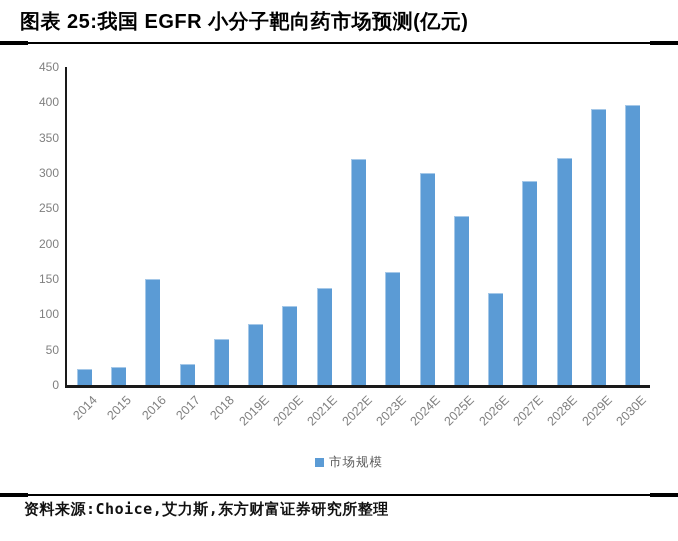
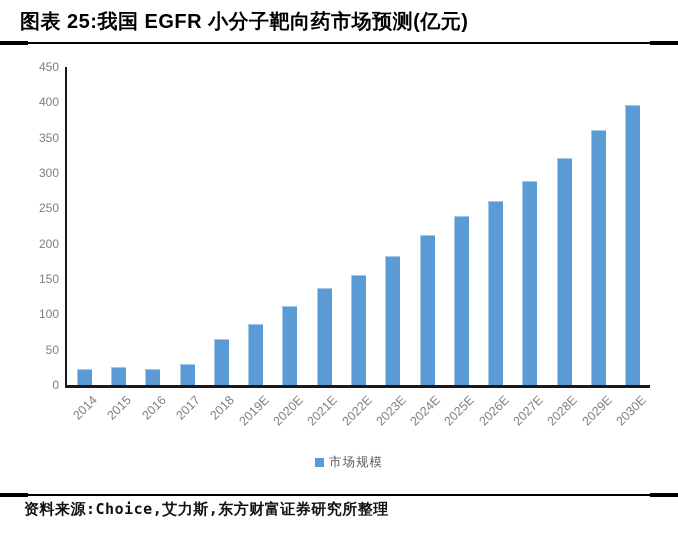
2016: 150 -> 20
2022E: 320 -> 160
2023E: 160 -> 180
2024E: 300 -> 210
2026E: 130 -> 260
2029E: 390 -> 360
